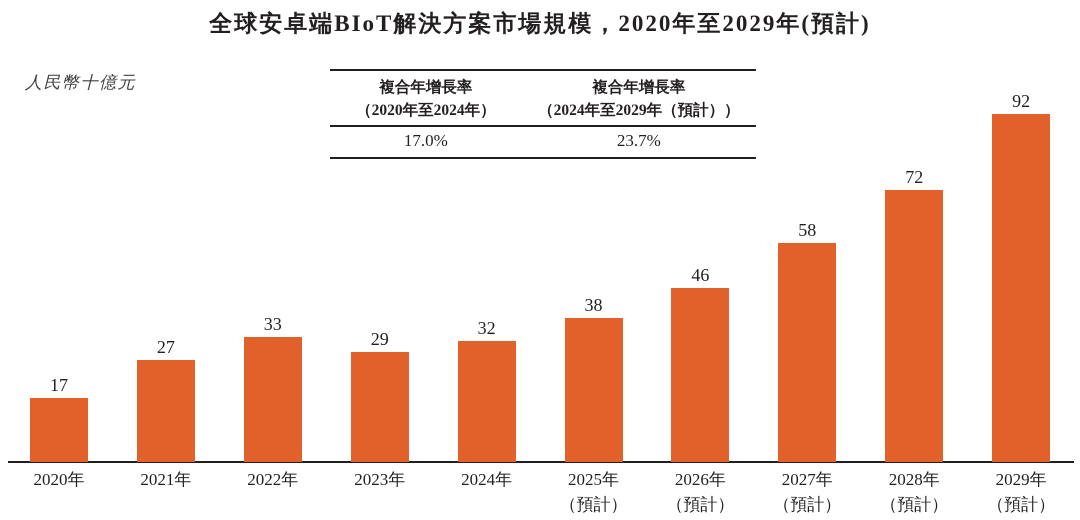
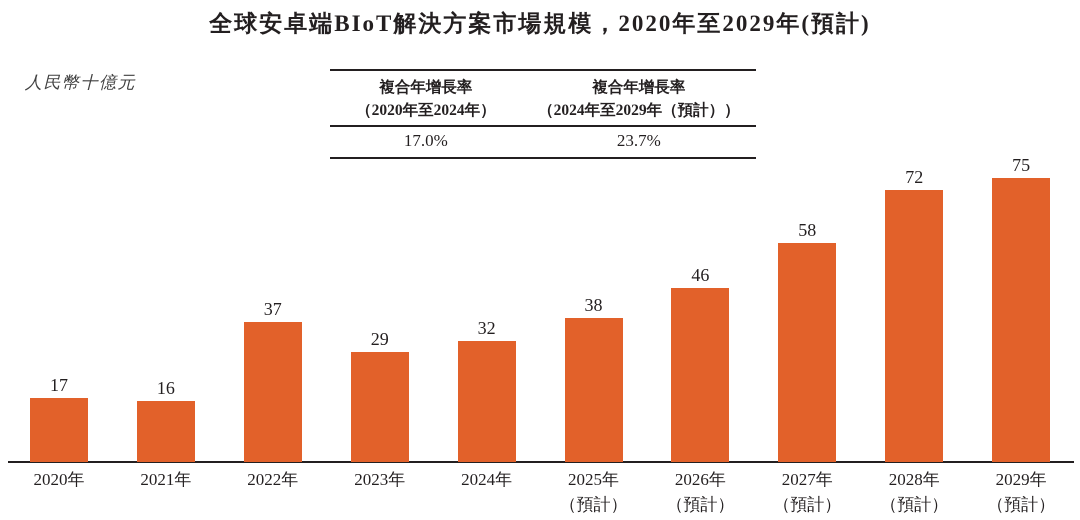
2021年: 27 -> 16
2022年: 33 -> 37
2029年: 92 -> 75
